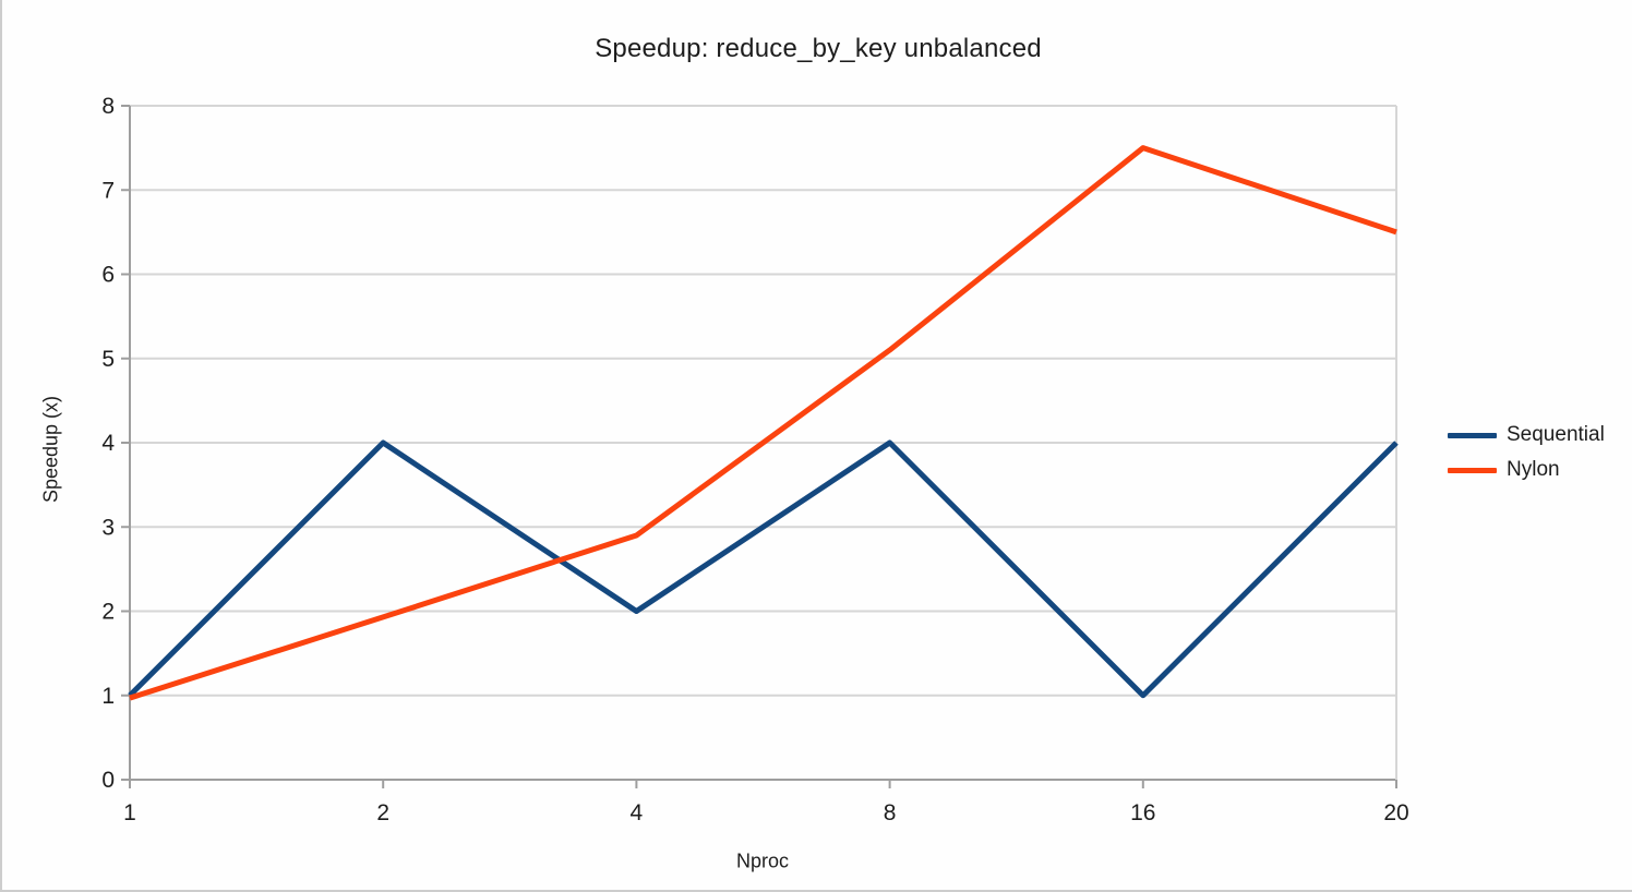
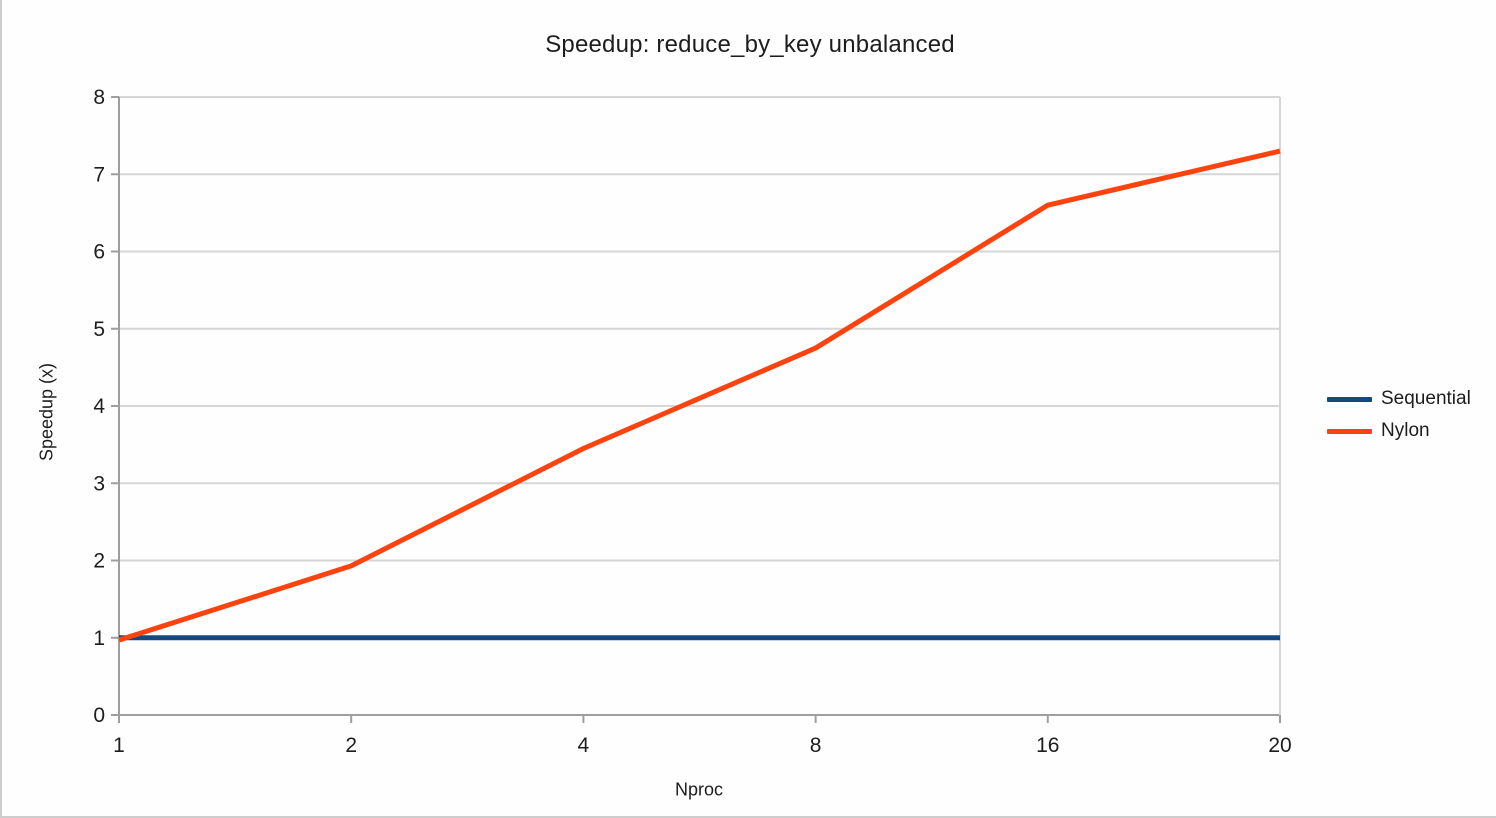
Sequential/2: 4 -> 1
Sequential/4: 2 -> 1
Nylon/4: 2.9 -> 3.5
Sequential/8: 4 -> 1
Nylon/8: 5.1 -> 4.8
Nylon/16: 7.5 -> 6.6
Sequential/20: 4 -> 1
Nylon/20: 6.5 -> 7.3
